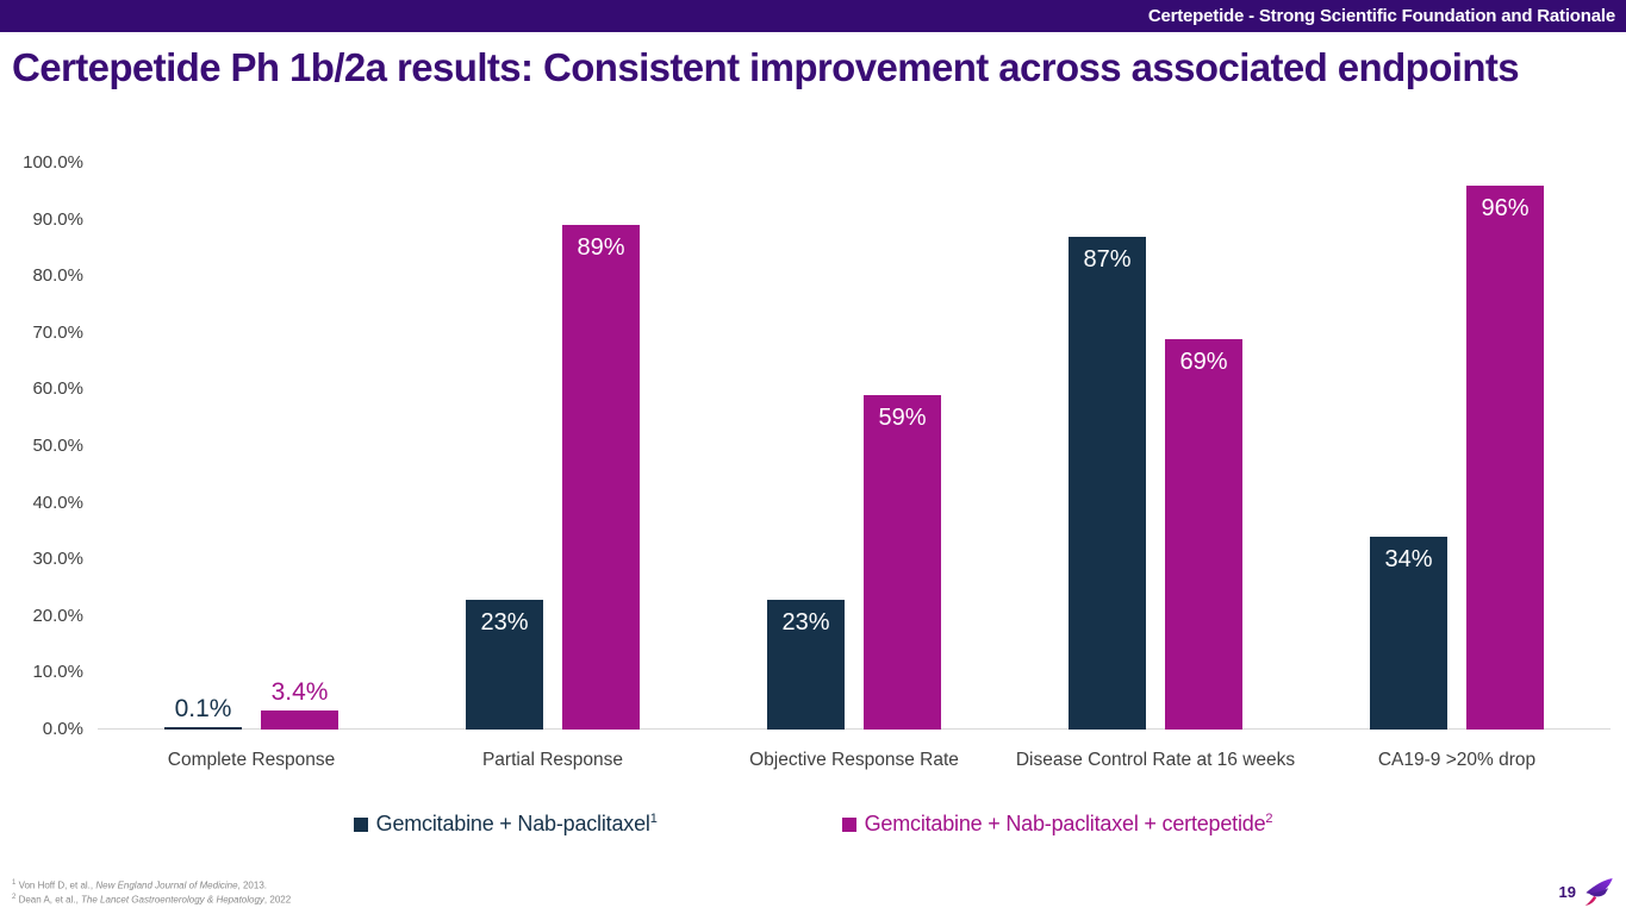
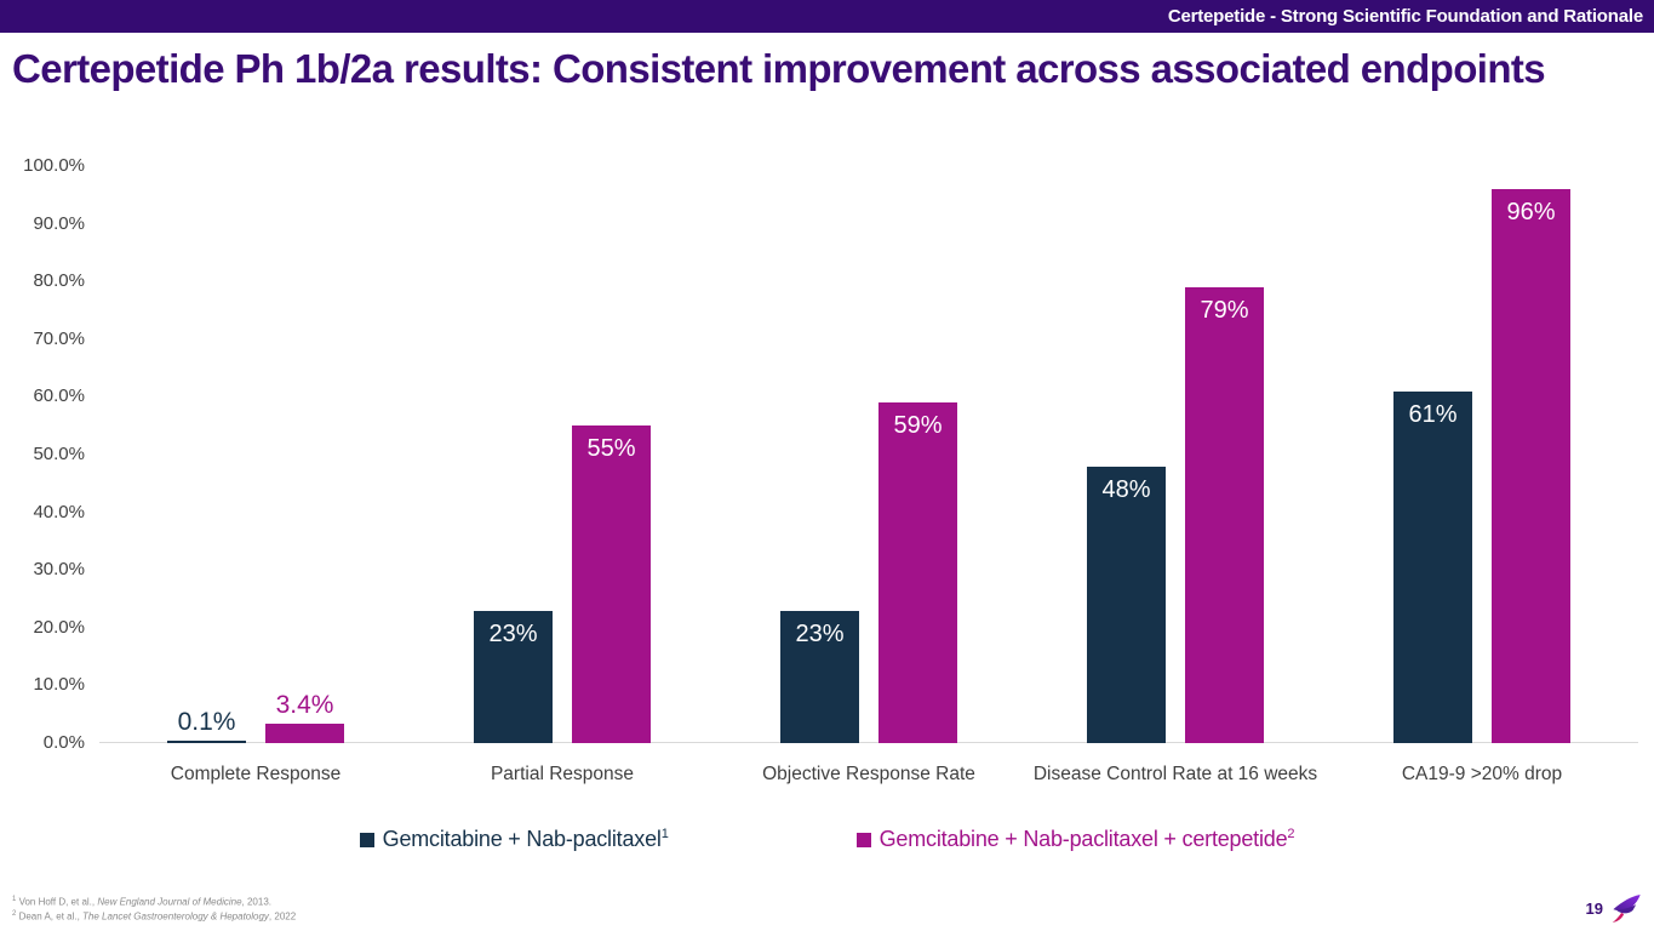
Gemcitabine + Nab-paclitaxel + certepetide/Partial Response: 89% -> 55%
Gemcitabine + Nab-paclitaxel/Disease Control Rate at 16 weeks: 87% -> 48%
Gemcitabine + Nab-paclitaxel + certepetide/Disease Control Rate at 16 weeks: 69% -> 79%
Gemcitabine + Nab-paclitaxel/CA19-9 >20% drop: 34% -> 61%
